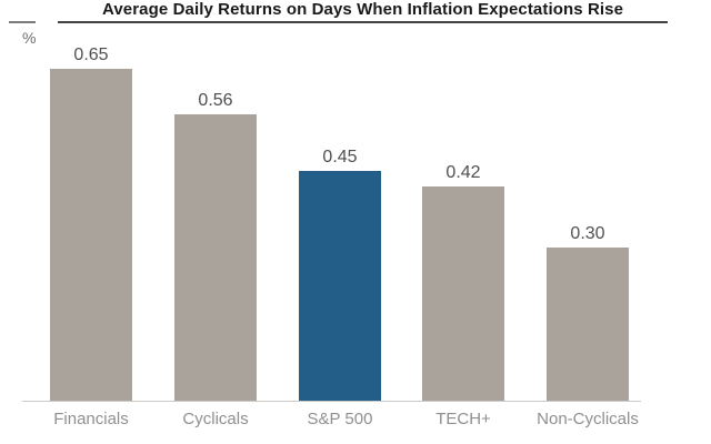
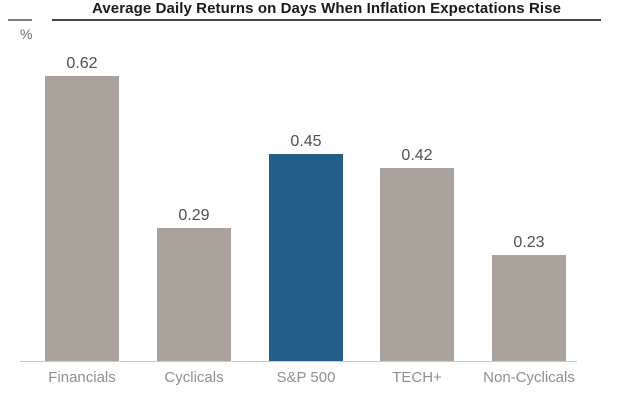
Financials: 0.65 -> 0.62
Cyclicals: 0.56 -> 0.29
Non-Cyclicals: 0.30 -> 0.23
